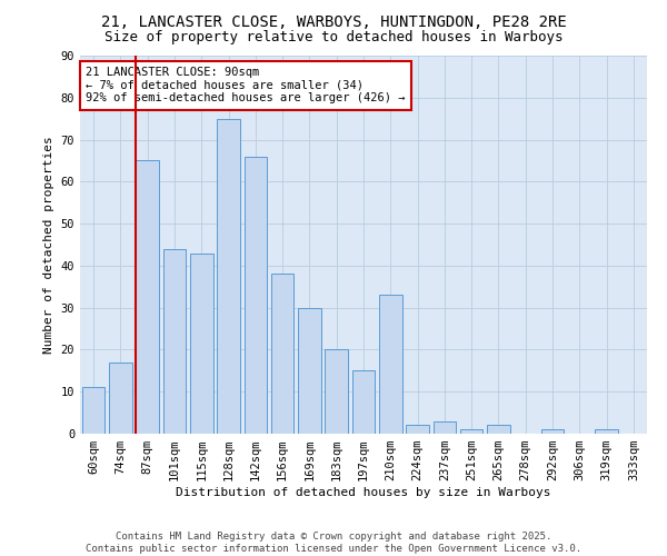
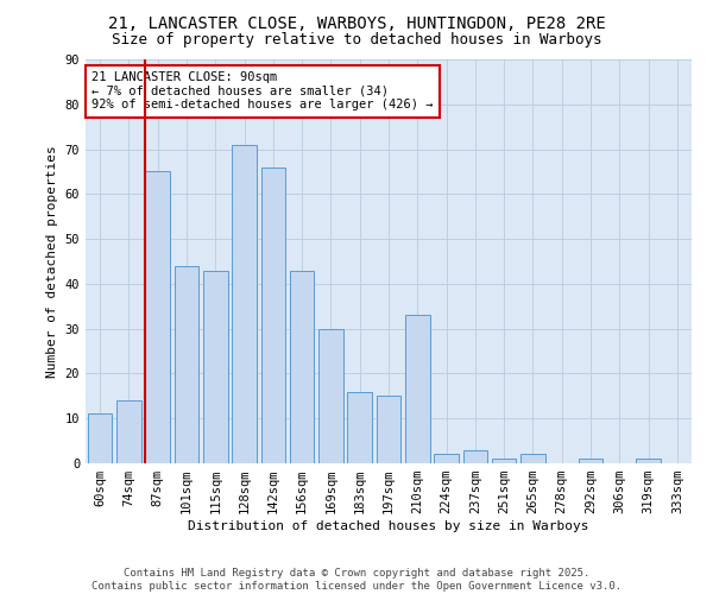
74sqm: 17 -> 14
128sqm: 75 -> 71
156sqm: 38 -> 43
183sqm: 20 -> 16
